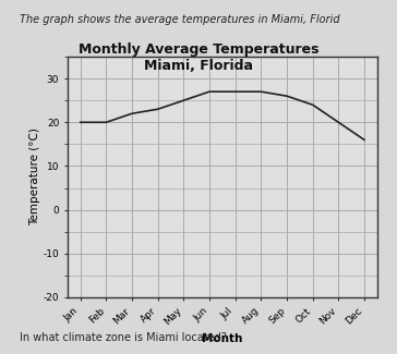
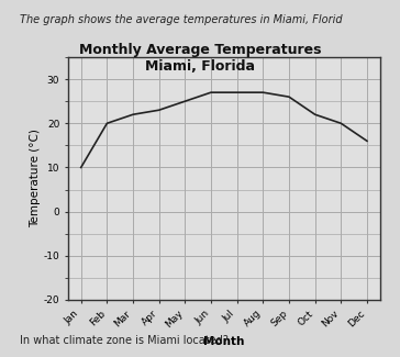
Jan: 20 -> 10
Oct: 24 -> 22
